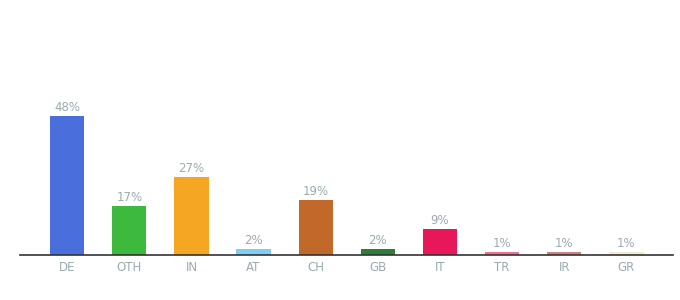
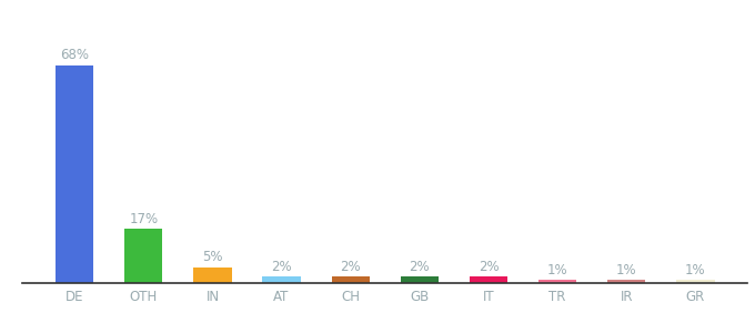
DE: 48% -> 68%
IN: 27% -> 5%
CH: 19% -> 2%
IT: 9% -> 2%
